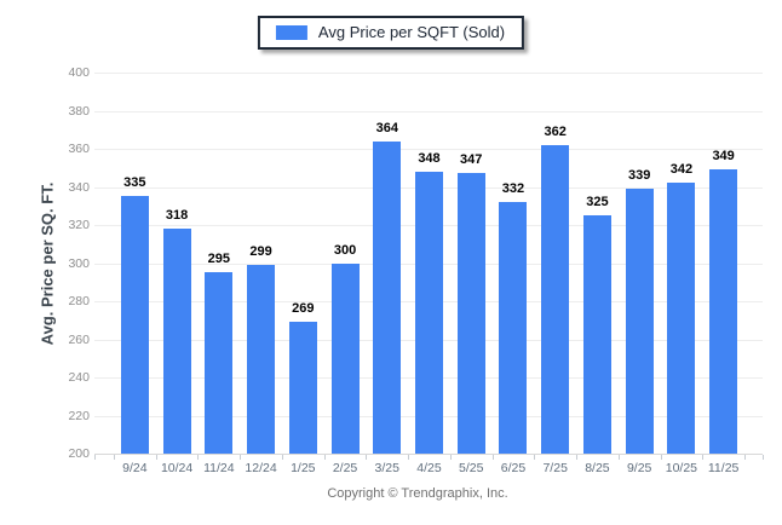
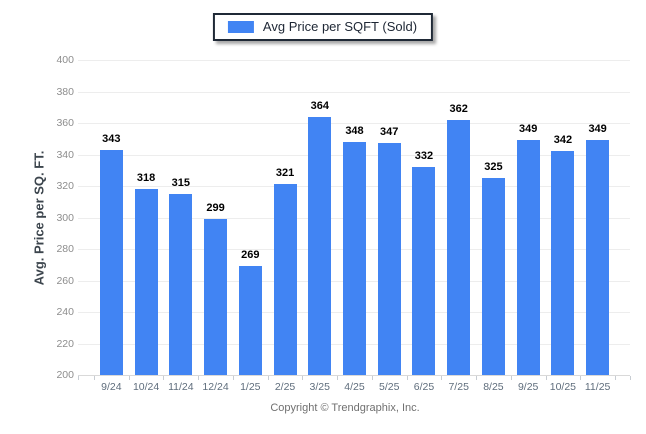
9/24: 335 -> 343
11/24: 295 -> 315
2/25: 300 -> 321
9/25: 339 -> 349
